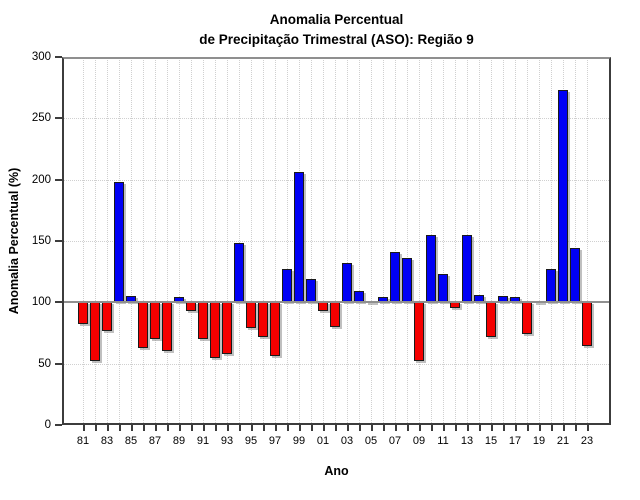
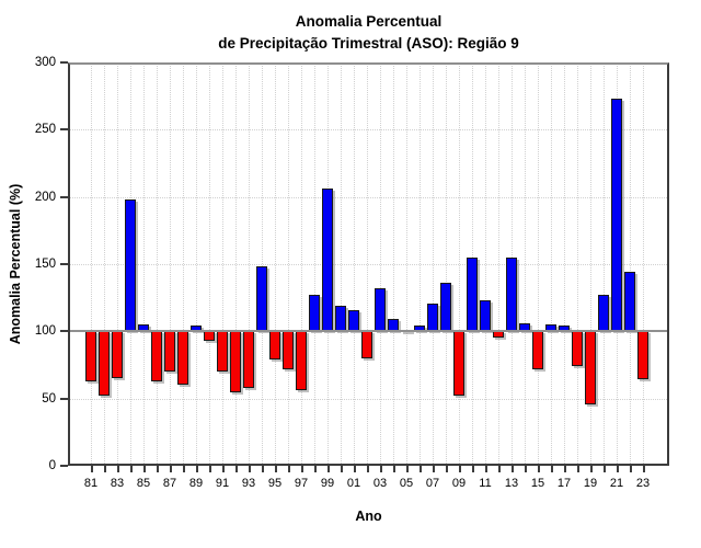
81: 82 -> 63
83: 77 -> 65
01: 93 -> 116
07: 141 -> 121
19: 101 -> 46
